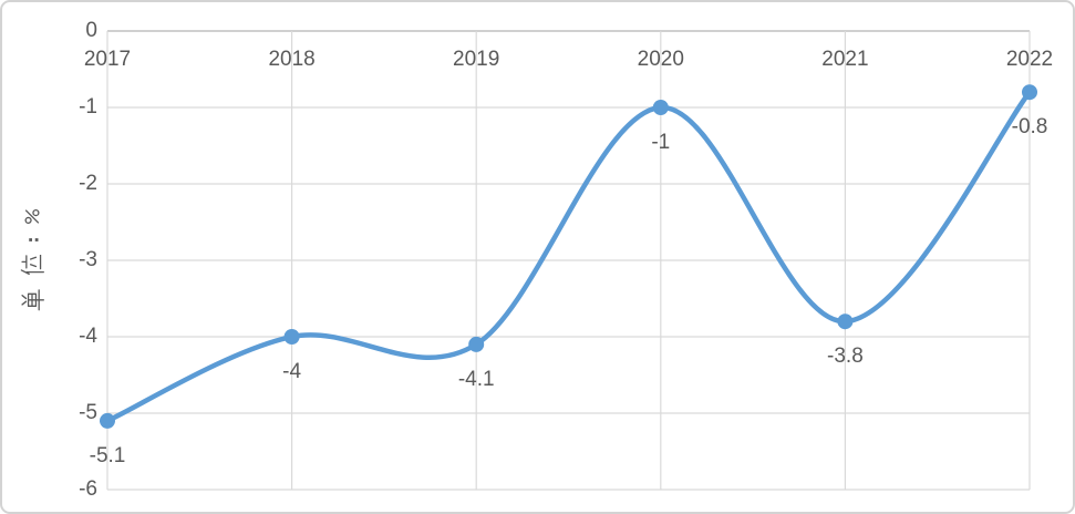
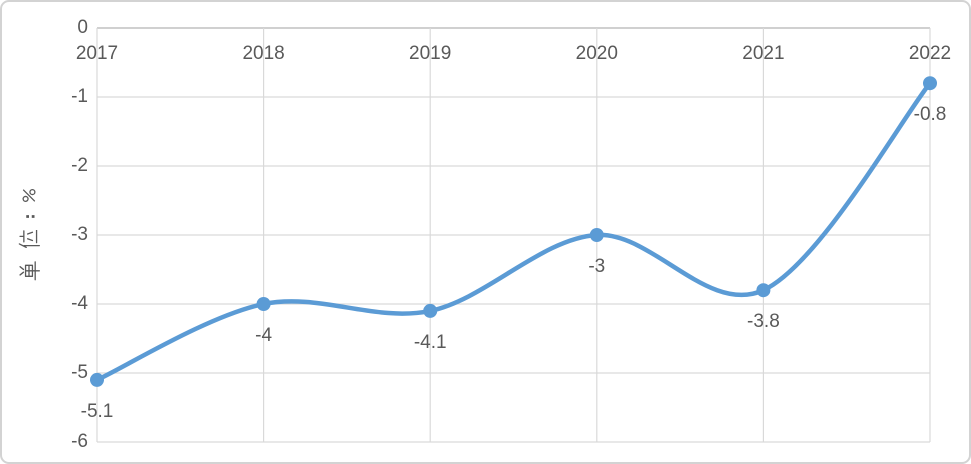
2020: -1 -> -3
